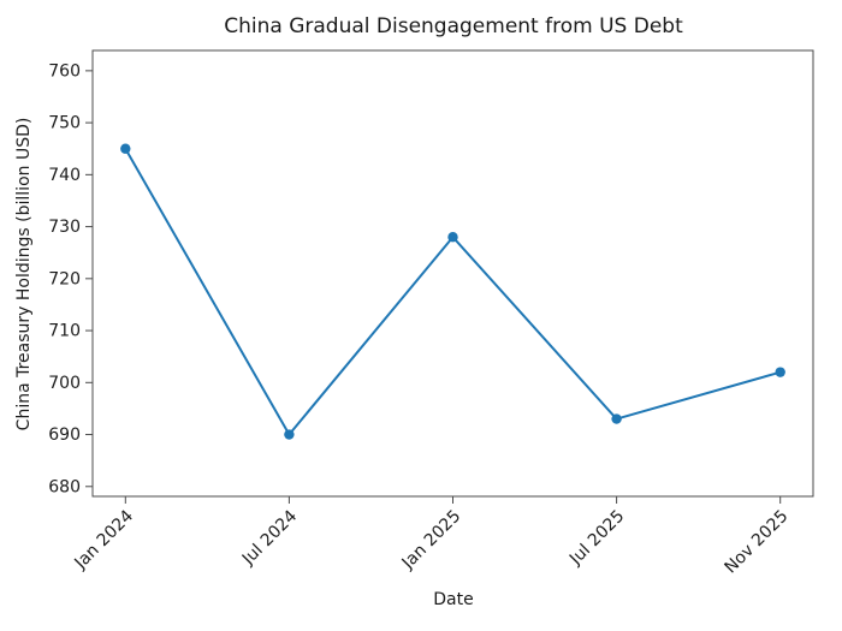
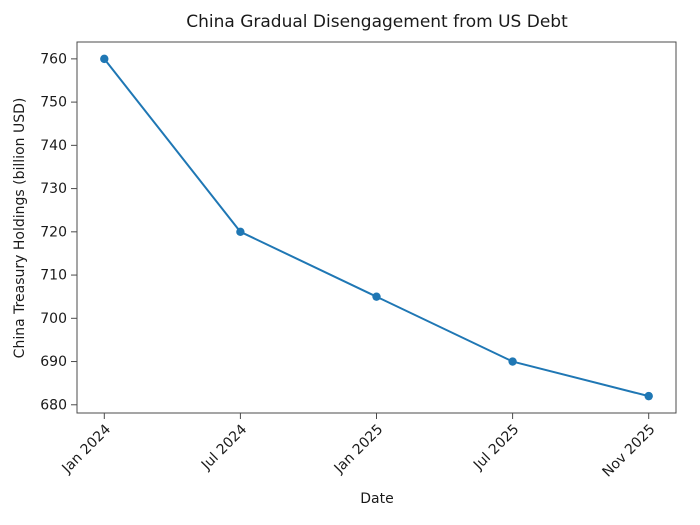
Jan 2024: 745 -> 760
Jul 2024: 690 -> 720
Jan 2025: 728 -> 705
Jul 2025: 693 -> 690
Nov 2025: 702 -> 682
